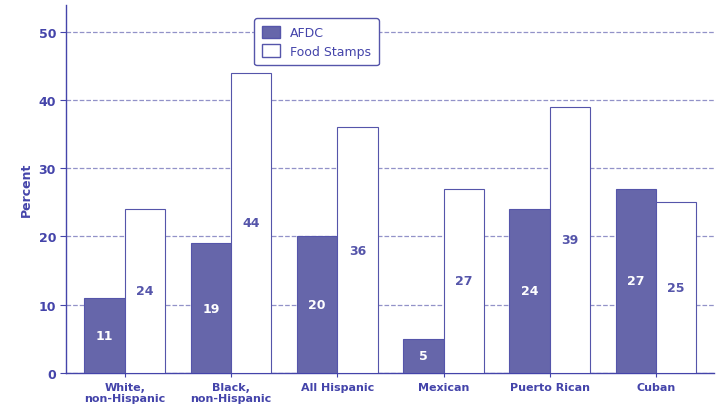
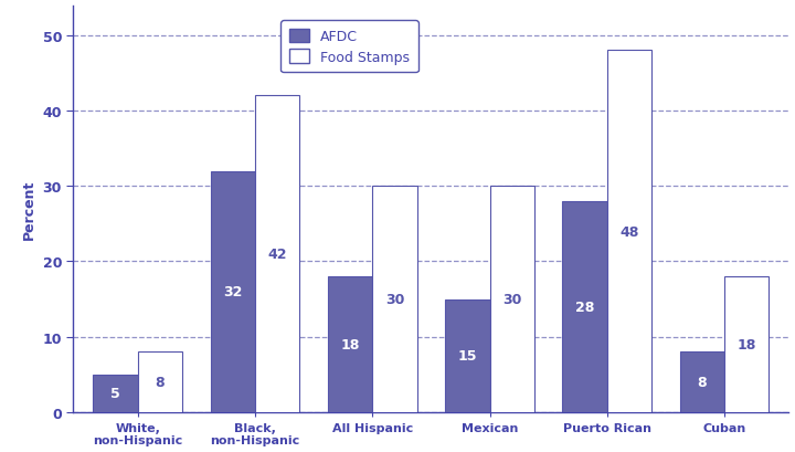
AFDC/White, non-Hispanic: 11 -> 5
Food Stamps/White, non-Hispanic: 24 -> 8
AFDC/Black, non-Hispanic: 19 -> 32
Food Stamps/Black, non-Hispanic: 44 -> 42
AFDC/All Hispanic: 20 -> 18
Food Stamps/All Hispanic: 36 -> 30
AFDC/Mexican: 5 -> 15
Food Stamps/Mexican: 27 -> 30
AFDC/Puerto Rican: 24 -> 28
Food Stamps/Puerto Rican: 39 -> 48
AFDC/Cuban: 27 -> 8
Food Stamps/Cuban: 25 -> 18
